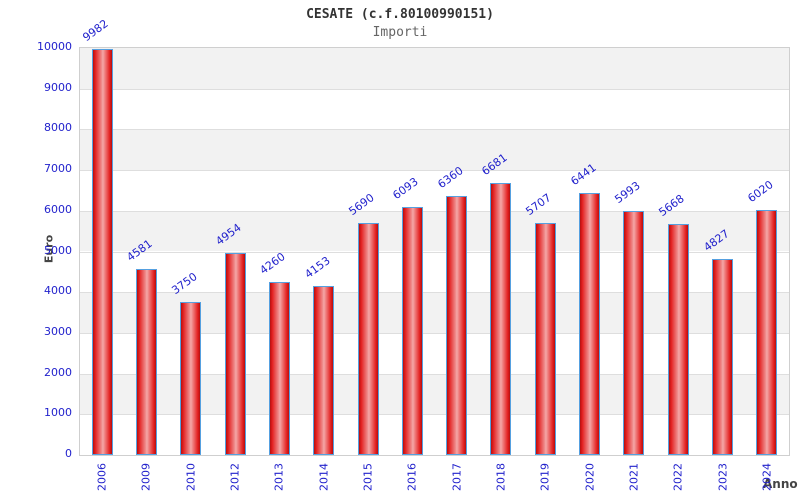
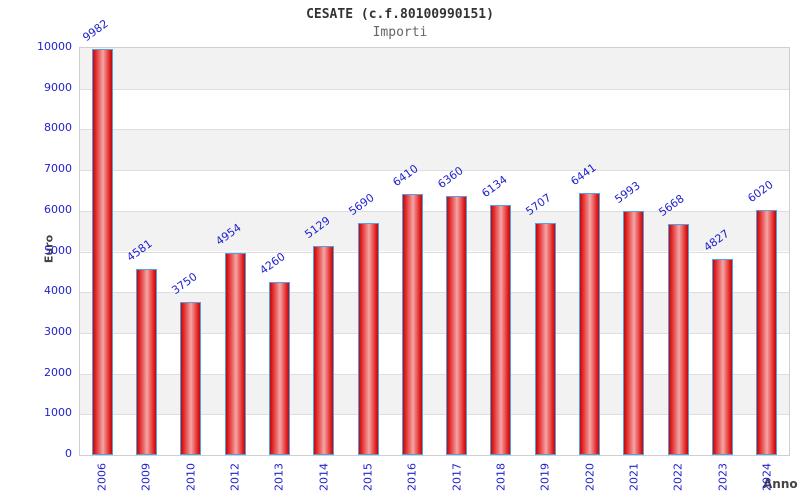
2014: 4153 -> 5129
2016: 6093 -> 6410
2018: 6681 -> 6134
